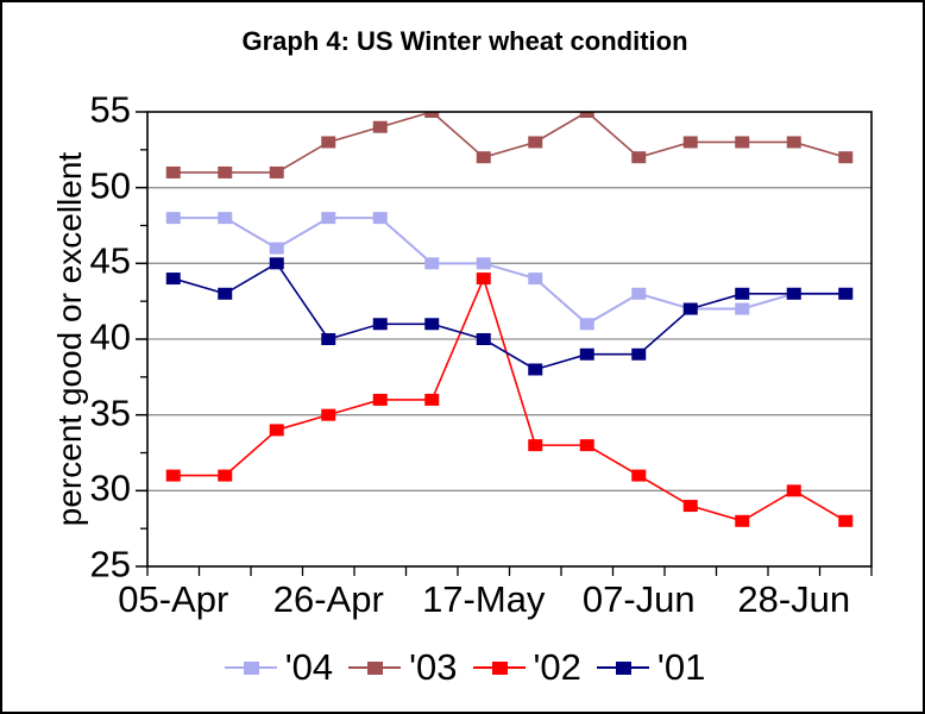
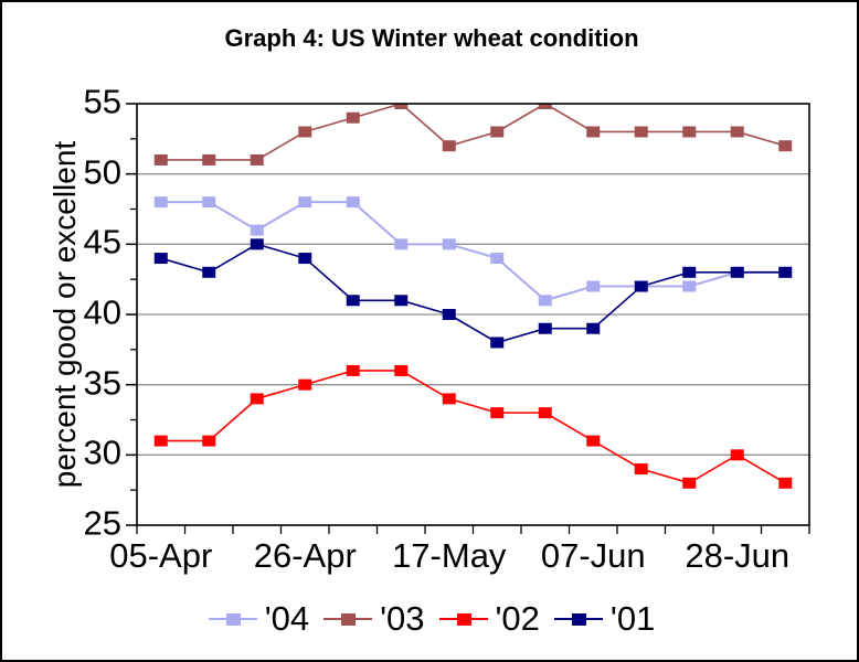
'01/26-Apr: 40 -> 44
'02/17-May: 44 -> 34
'04/07-Jun: 43 -> 42
'03/07-Jun: 52 -> 53
